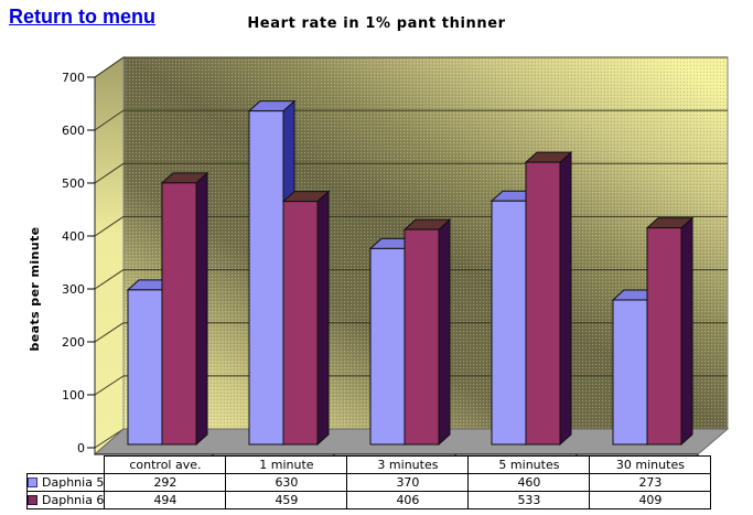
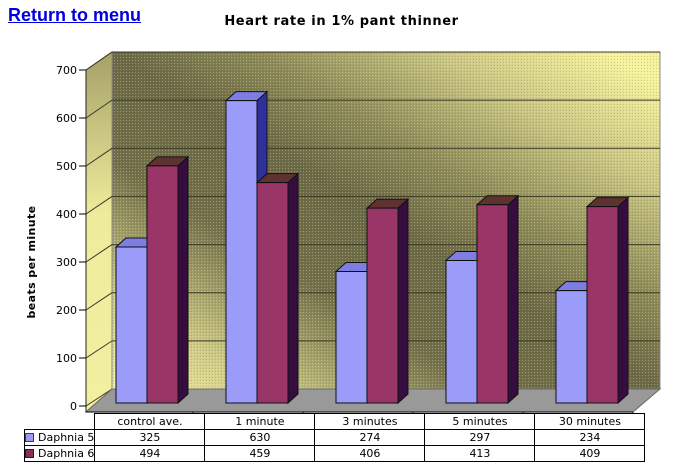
Daphnia 5/control ave.: 292 -> 325
Daphnia 5/3 minutes: 370 -> 274
Daphnia 5/5 minutes: 460 -> 297
Daphnia 6/5 minutes: 533 -> 413
Daphnia 5/30 minutes: 273 -> 234
